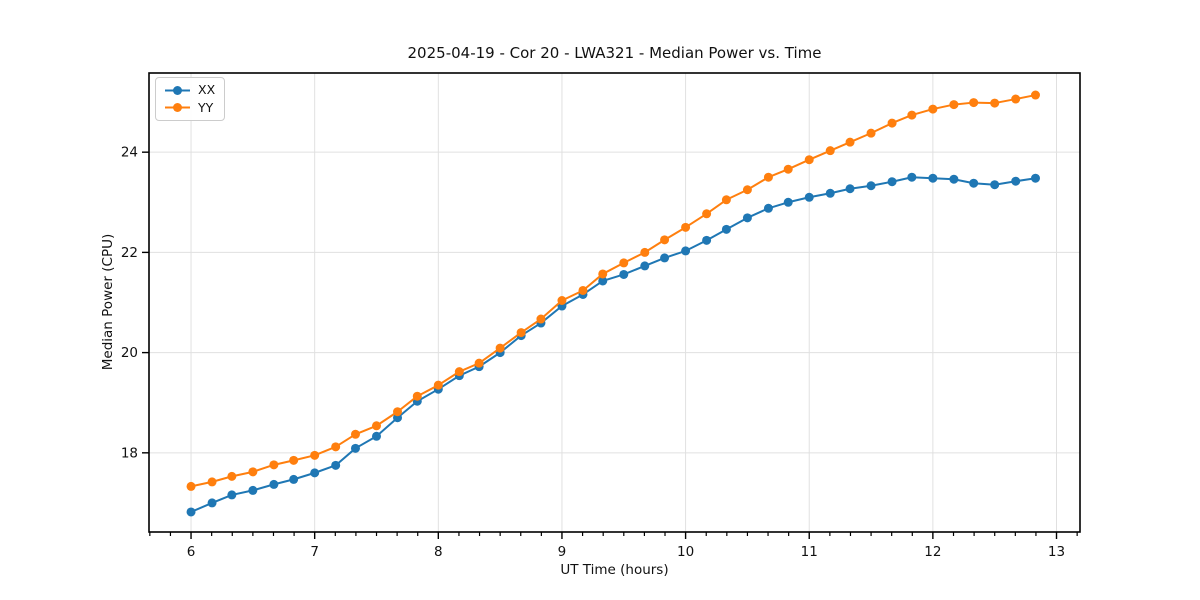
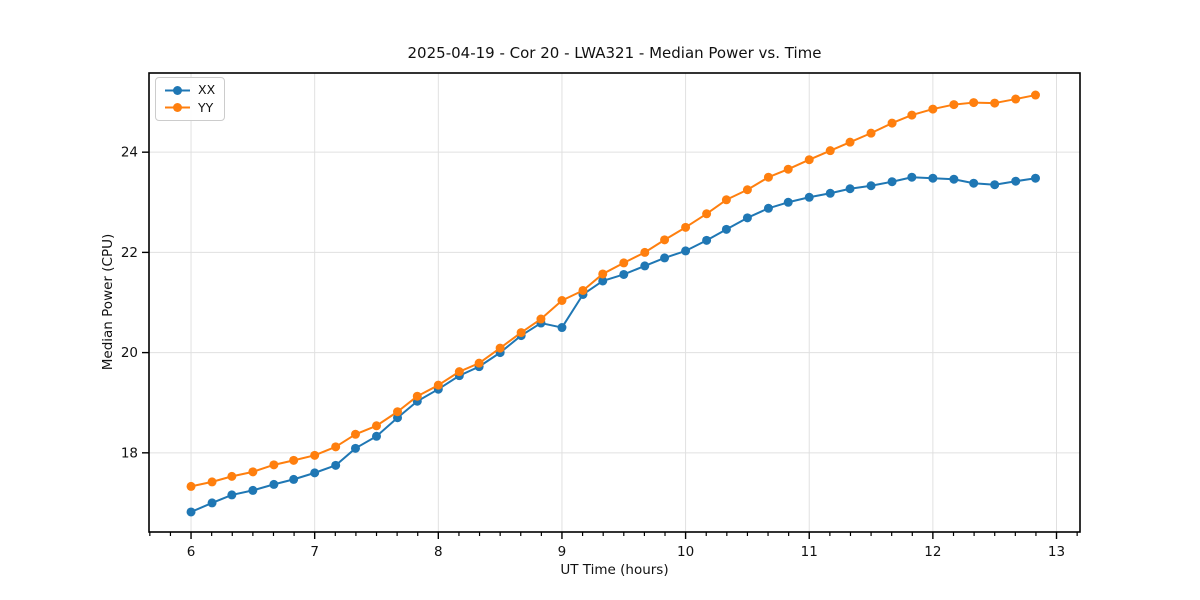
XX/9: 20.9 -> 20.5
